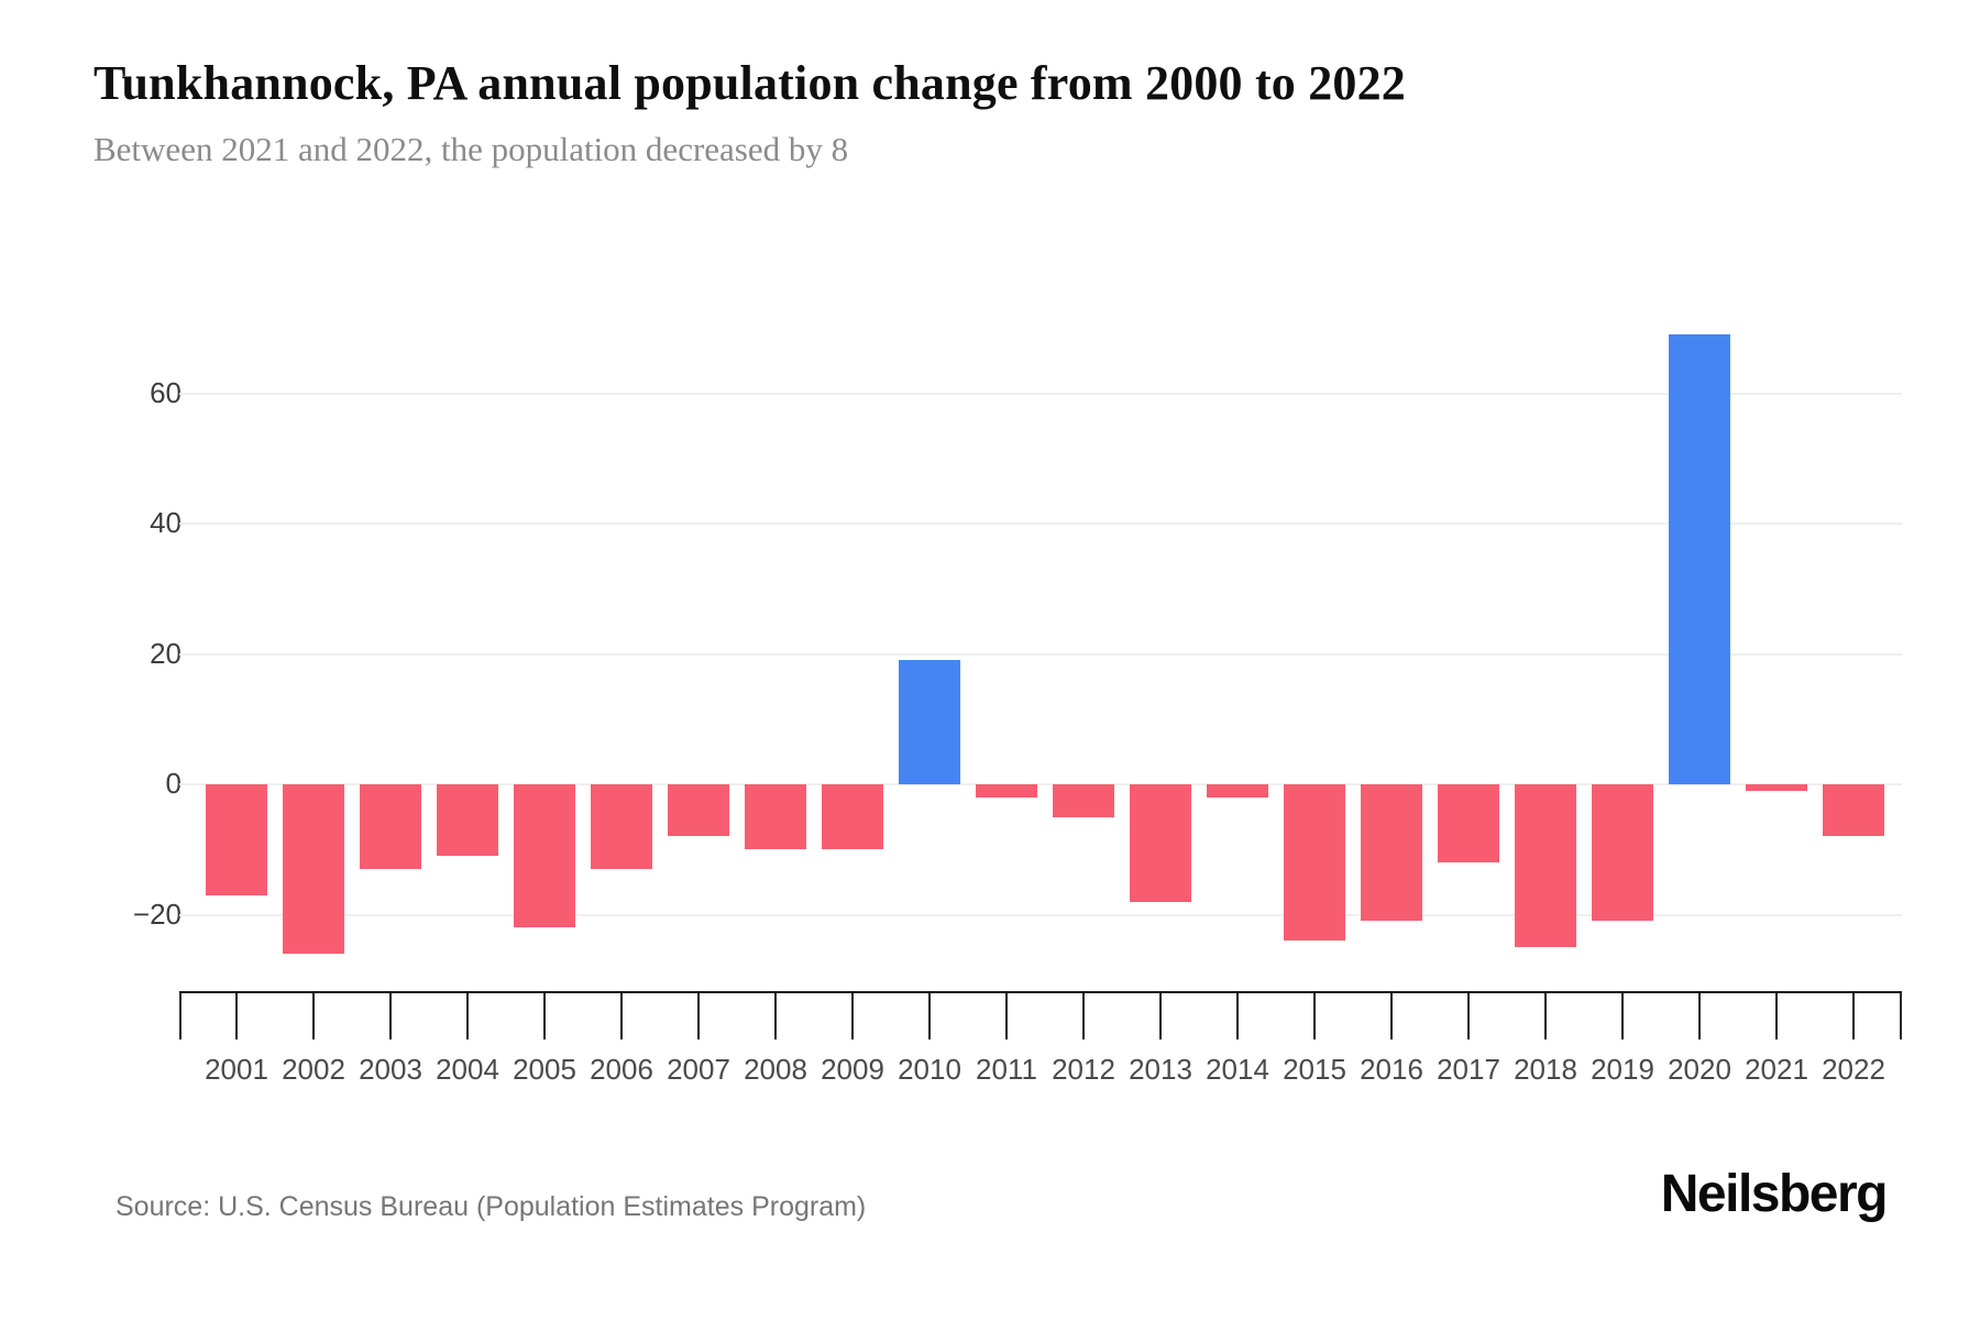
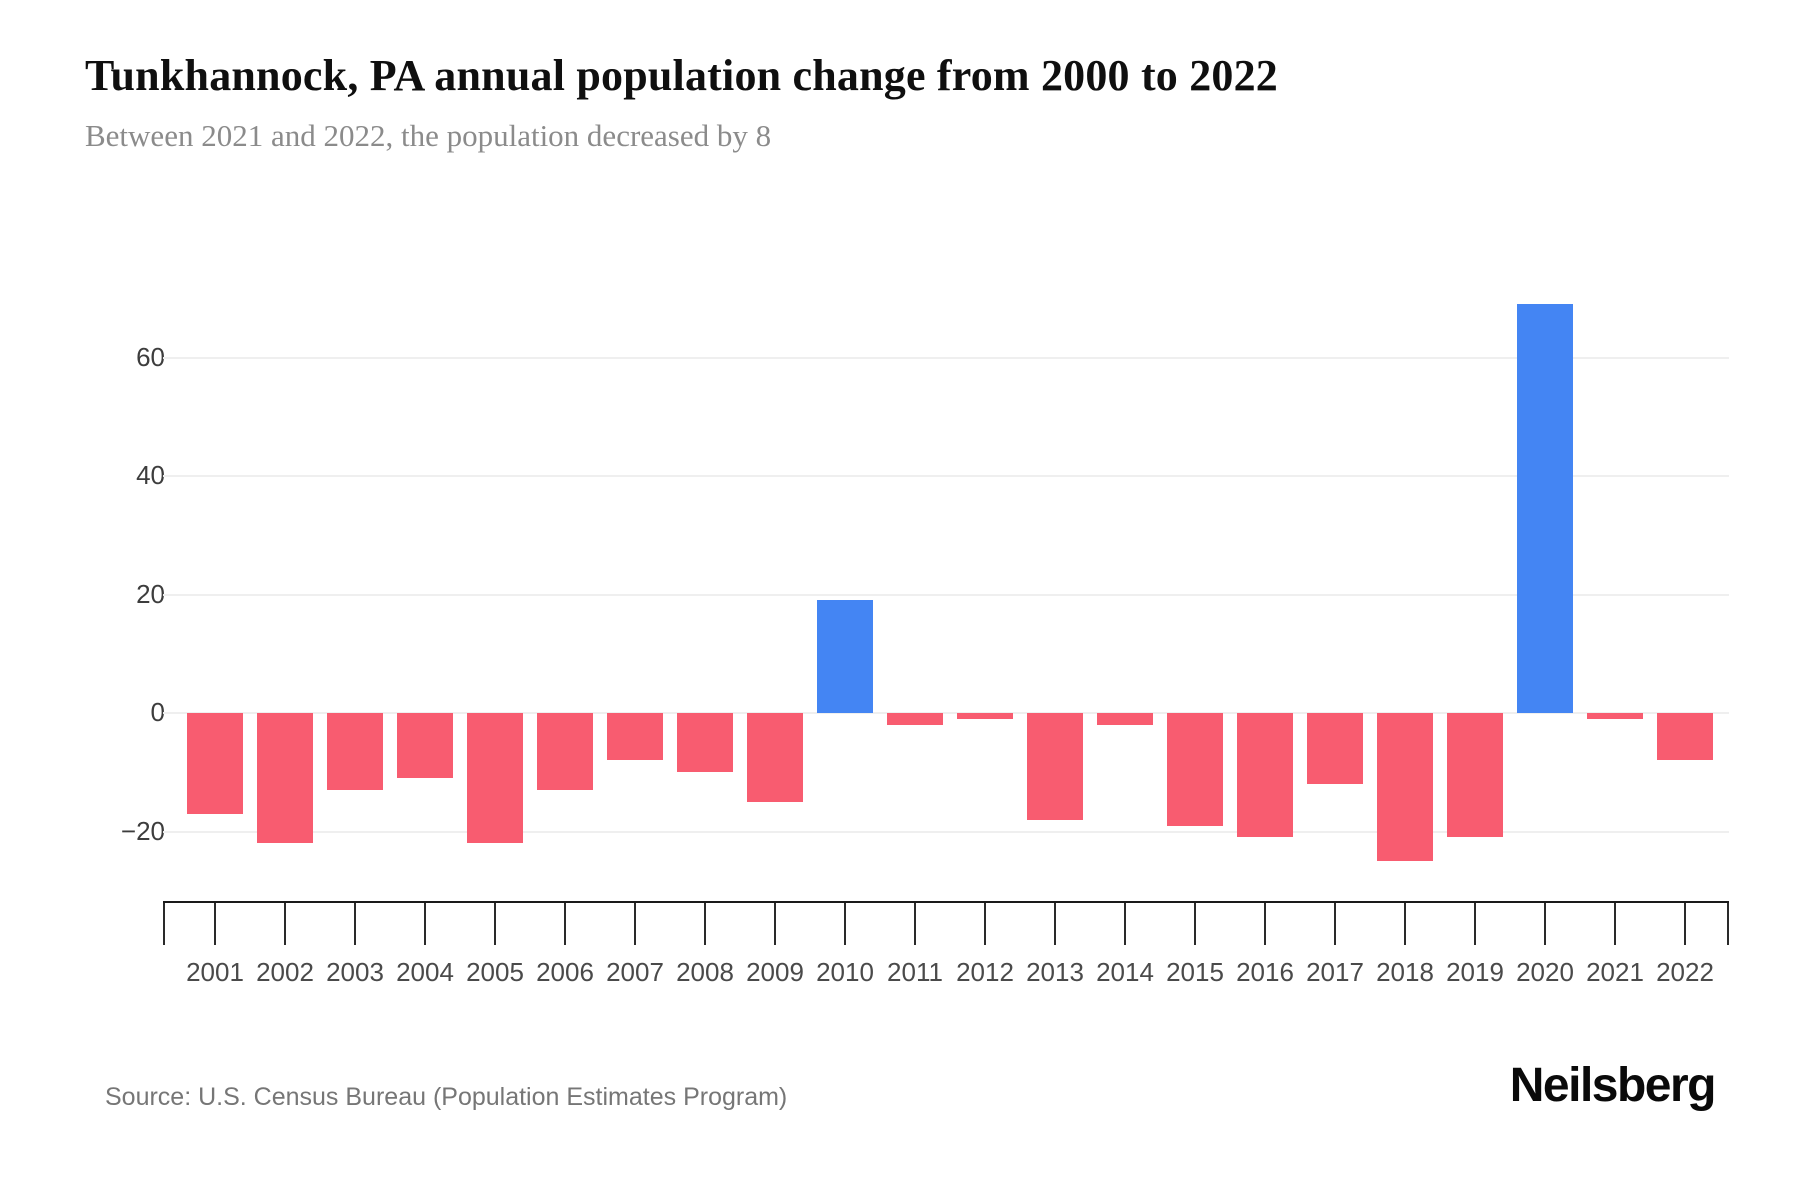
2002: -26 -> -22
2009: -10 -> -15
2012: -5 -> -1
2015: -24 -> -19
